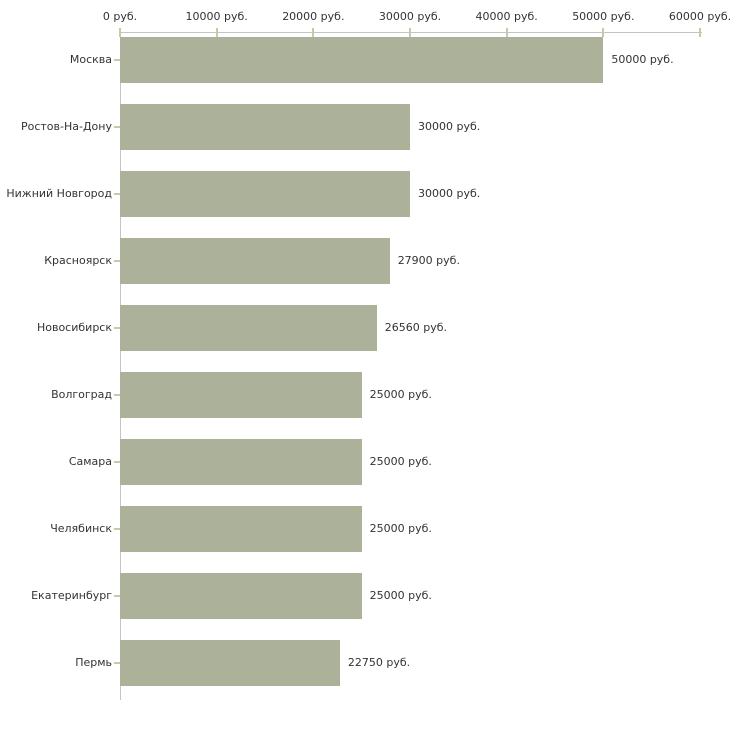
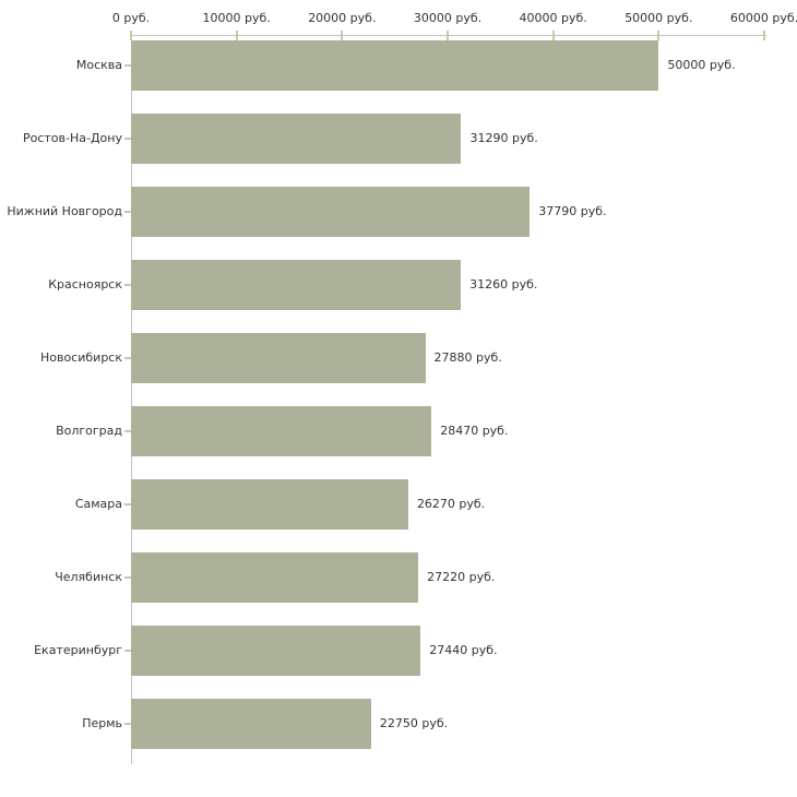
Ростов-На-Дону: 30000 -> 31290
Нижний Новгород: 30000 -> 37790
Красноярск: 27900 -> 31260
Новосибирск: 26560 -> 27880
Волгоград: 25000 -> 28470
Самара: 25000 -> 26270
Челябинск: 25000 -> 27220
Екатеринбург: 25000 -> 27440
